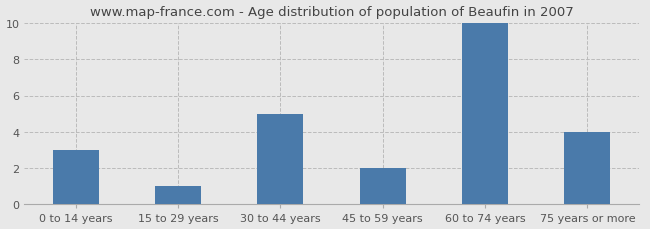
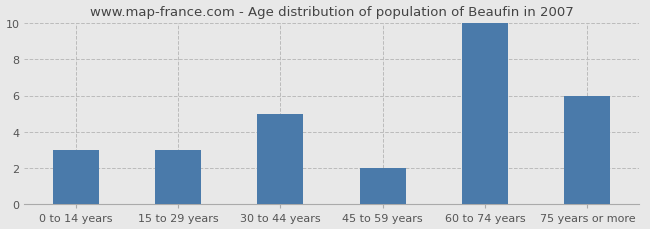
15 to 29 years: 1 -> 3
75 years or more: 4 -> 6
